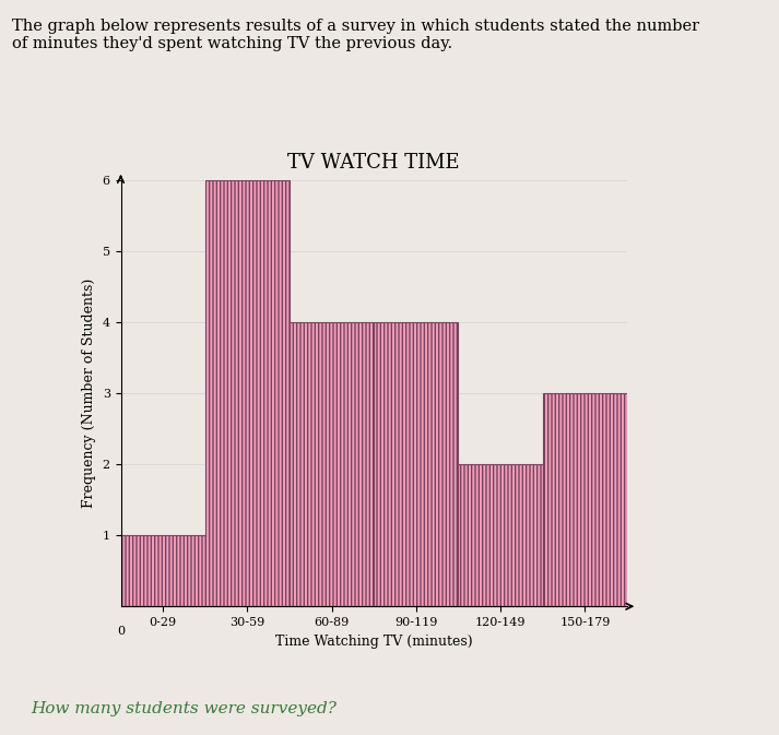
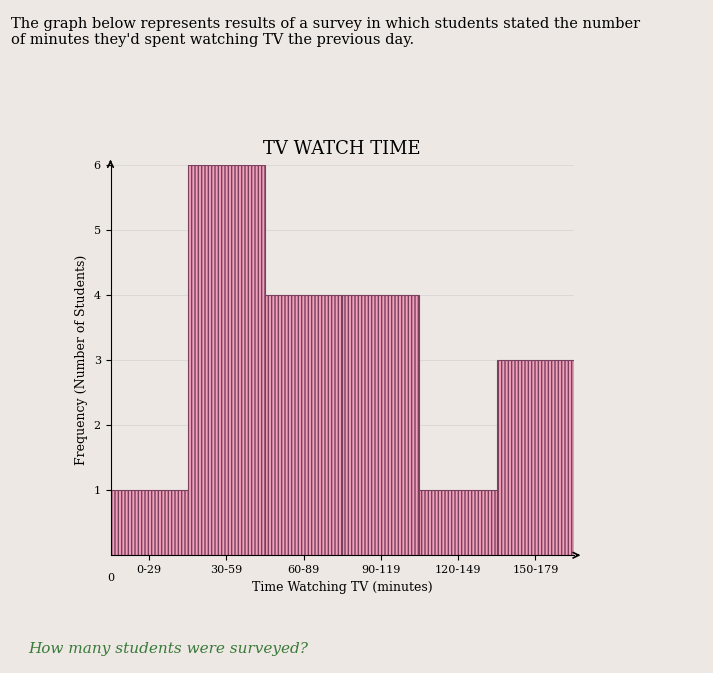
120-149: 2 -> 1
